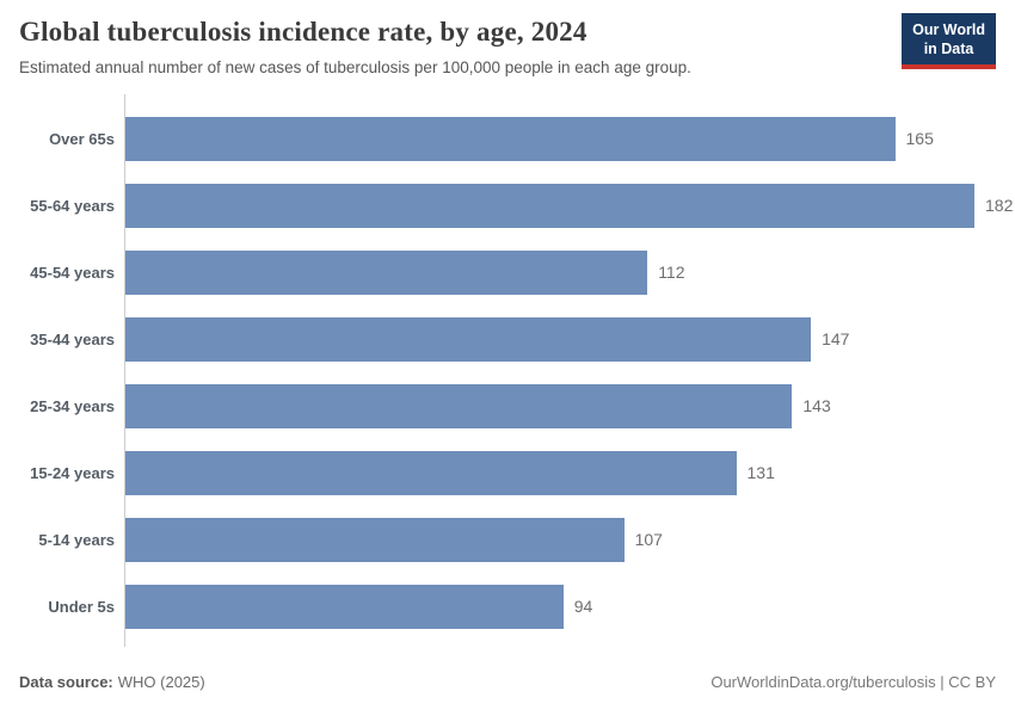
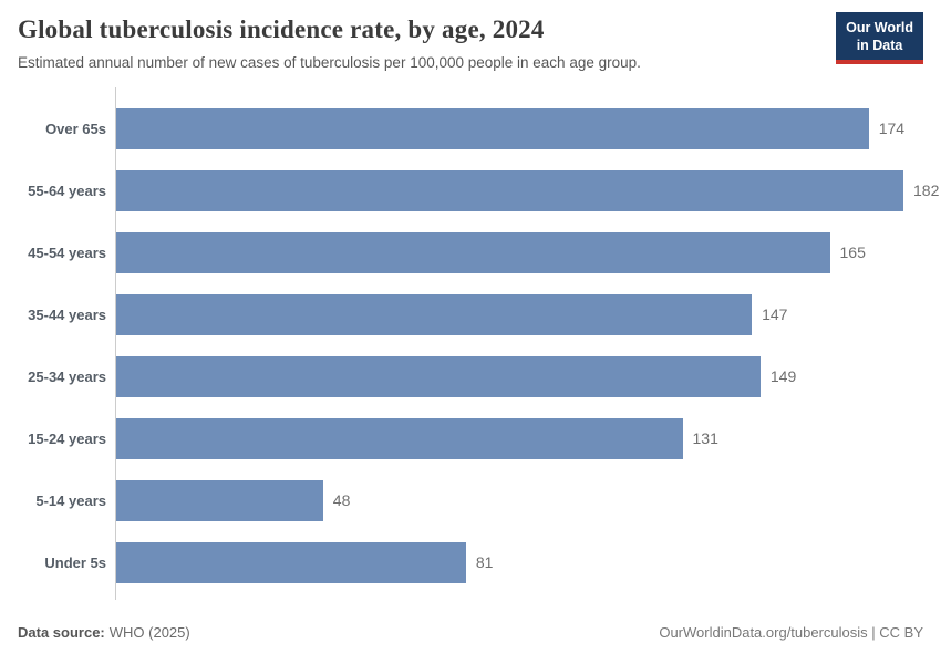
Over 65s: 165 -> 174
45-54 years: 112 -> 165
25-34 years: 143 -> 149
5-14 years: 107 -> 48
Under 5s: 94 -> 81
